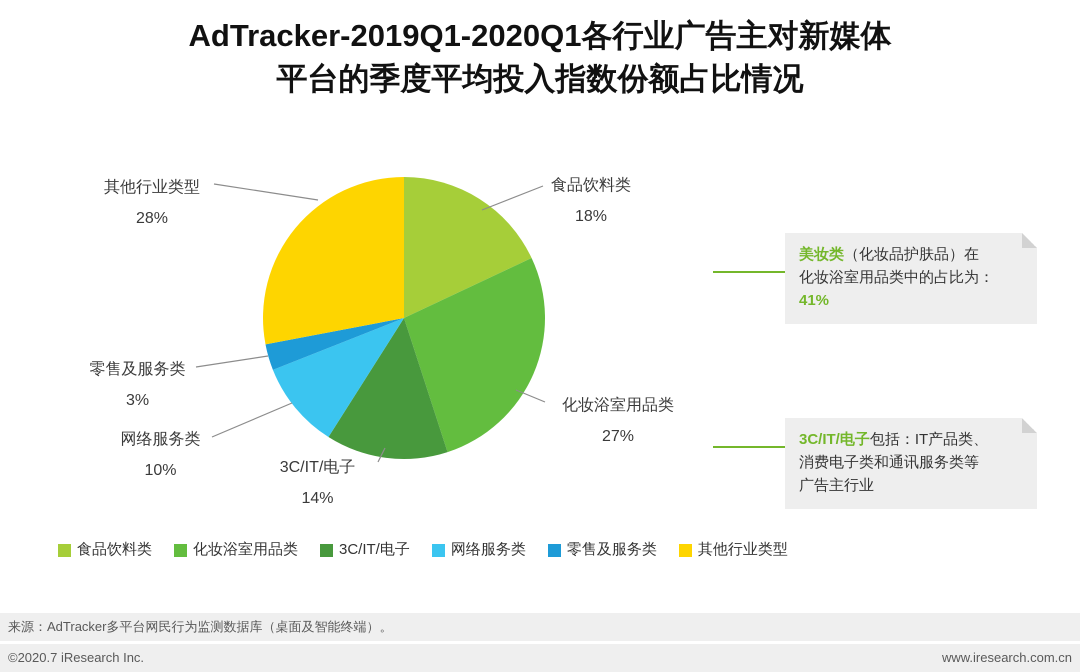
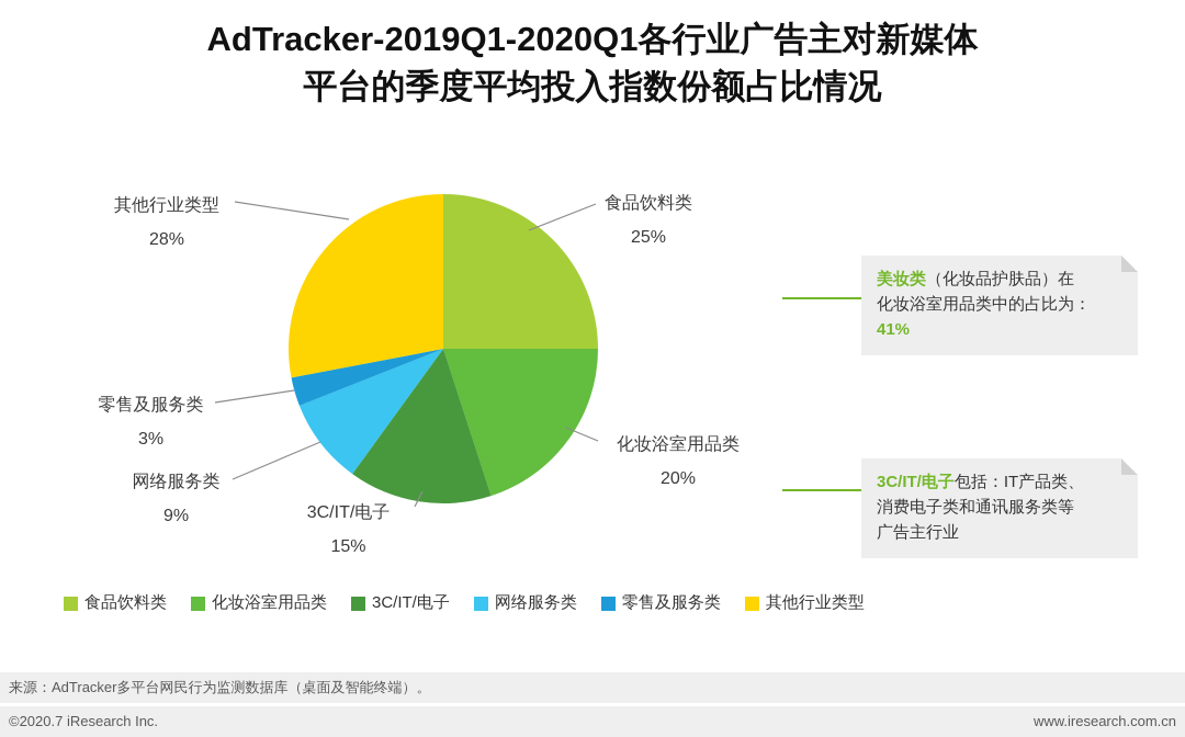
食品饮料类: 18% -> 25%
化妆浴室用品类: 27% -> 20%
3C/IT/电子: 14% -> 15%
网络服务类: 10% -> 9%
